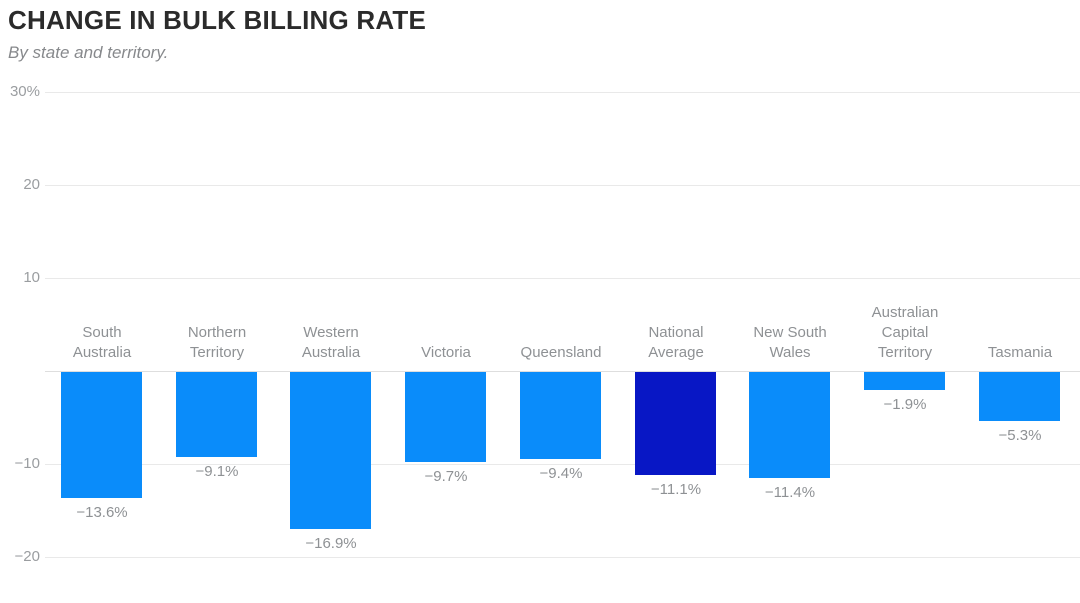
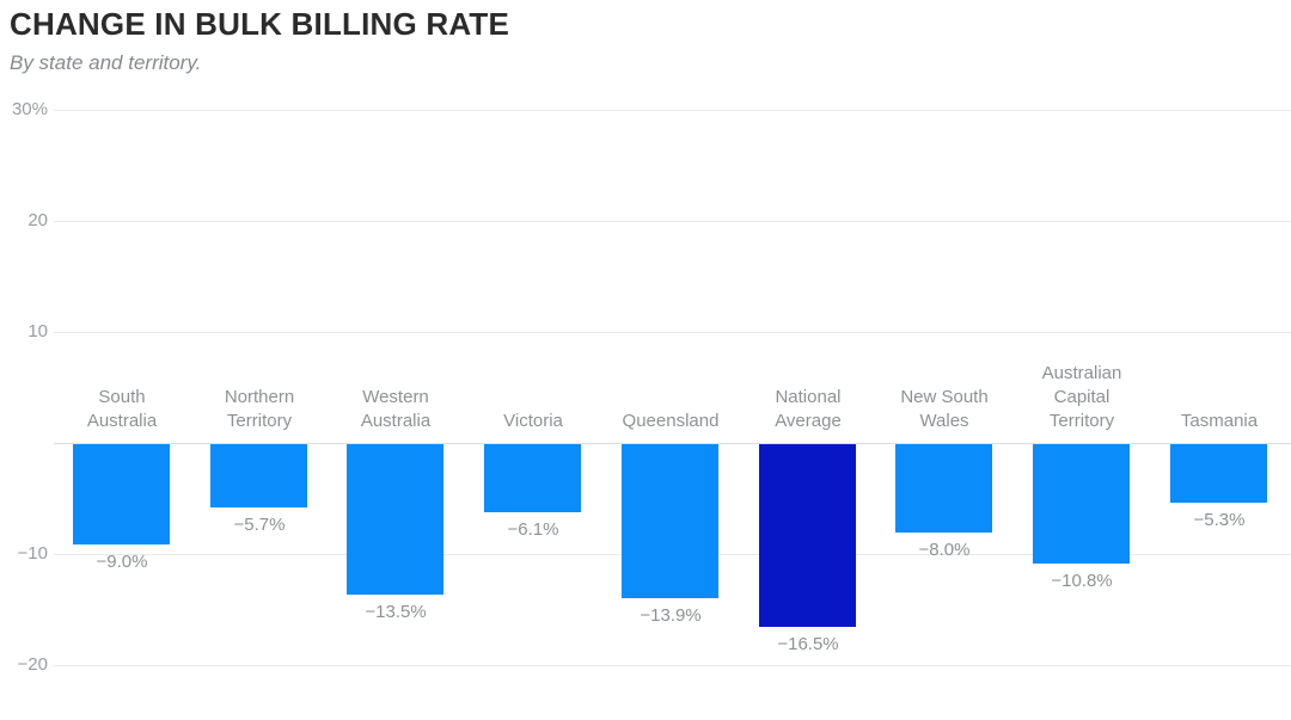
South Australia: −13.6% -> −9.0%
Northern Territory: −9.1% -> −5.7%
Western Australia: −16.9% -> −13.5%
Victoria: −9.7% -> −6.1%
Queensland: −9.4% -> −13.9%
National Average: −11.1% -> −16.5%
New South Wales: −11.4% -> −8.0%
Australian Capital Territory: −1.9% -> −10.8%
